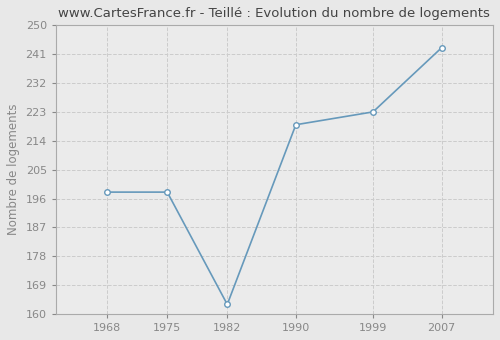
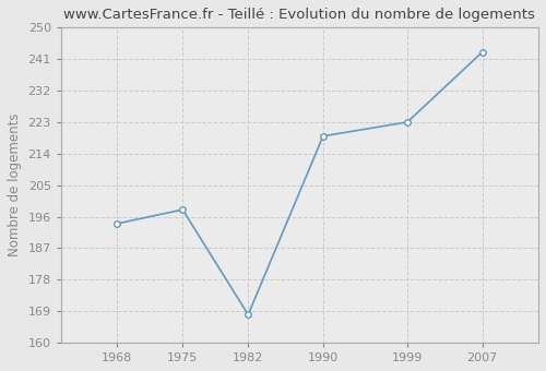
1968: 198 -> 194
1982: 163 -> 168
